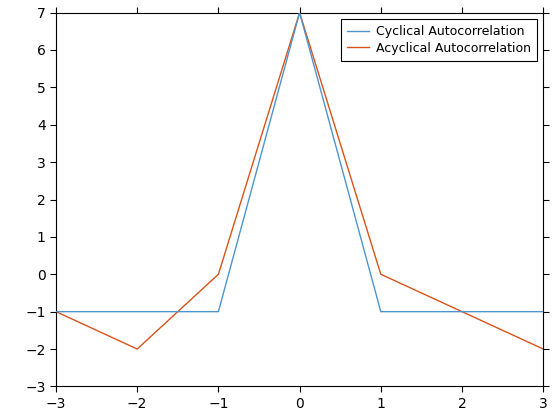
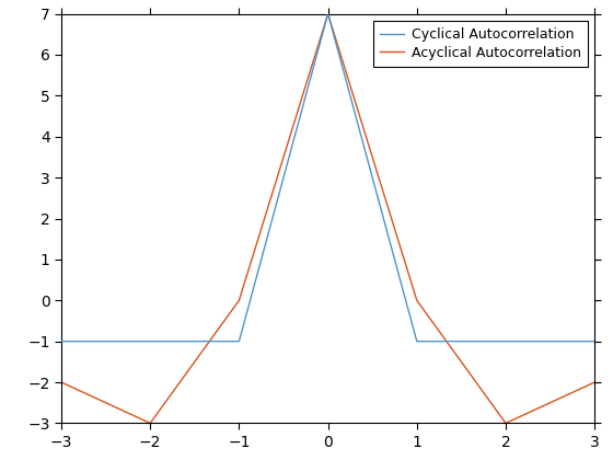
Acyclical Autocorrelation/−3: -1 -> -2
Acyclical Autocorrelation/−2: -2 -> -3
Acyclical Autocorrelation/2: -1 -> -3
